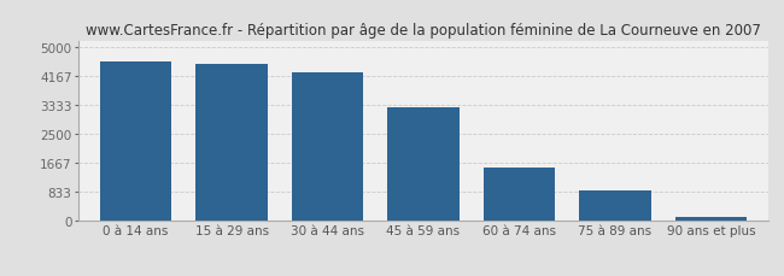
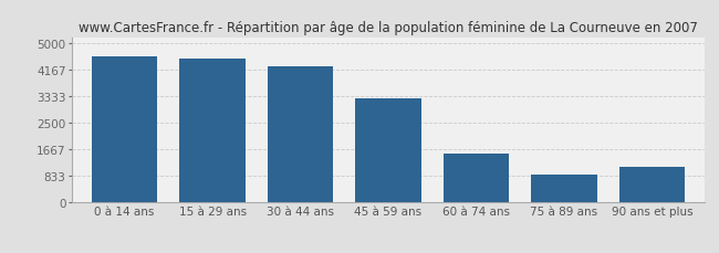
90 ans et plus: 100 -> 1100
